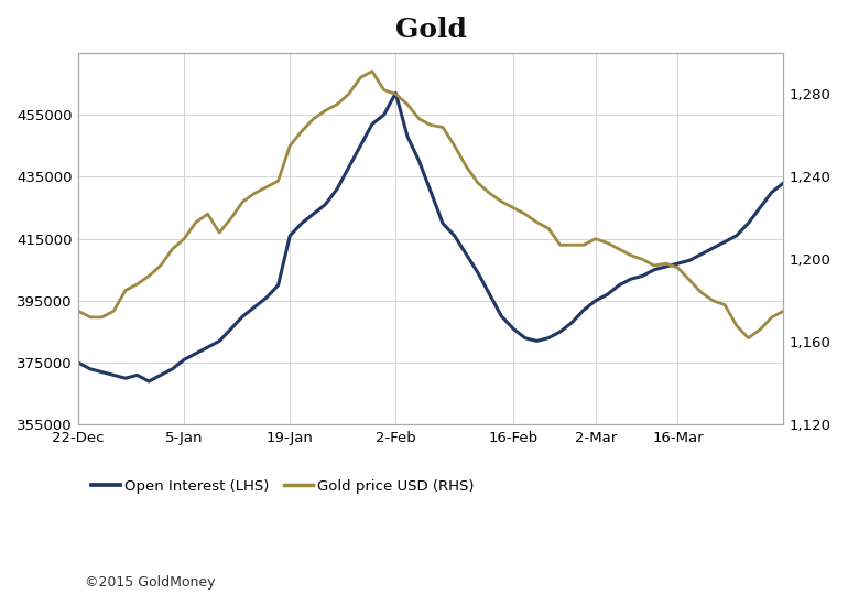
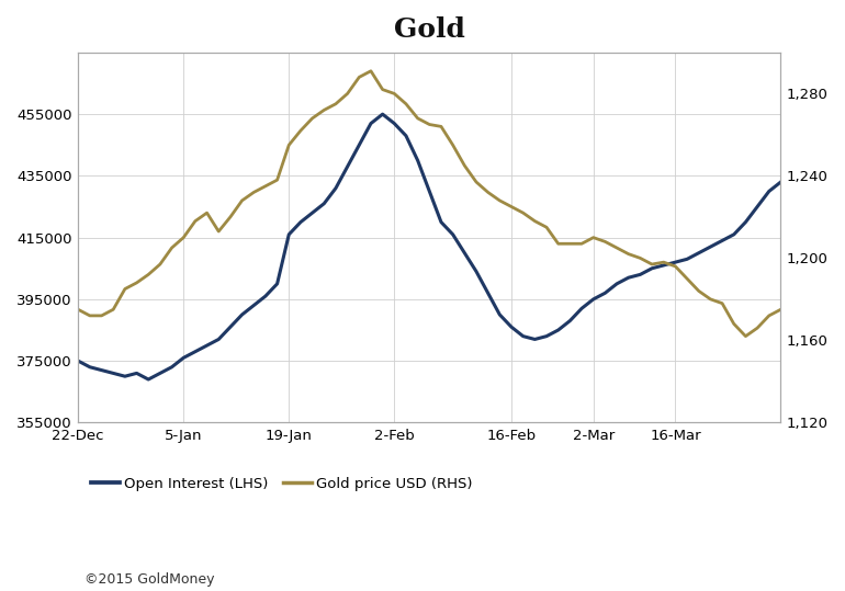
Open Interest (LHS)/2-Feb: 462000 -> 452000
